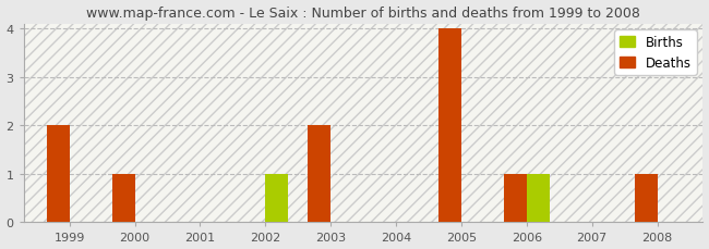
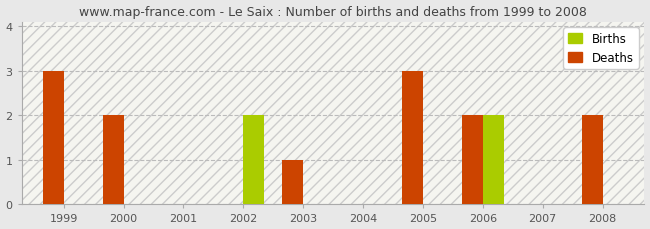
Deaths/1999: 2 -> 3
Deaths/2000: 1 -> 2
Births/2002: 1 -> 2
Deaths/2003: 2 -> 1
Deaths/2005: 4 -> 3
Deaths/2006: 1 -> 2
Births/2006: 1 -> 2
Deaths/2008: 1 -> 2
